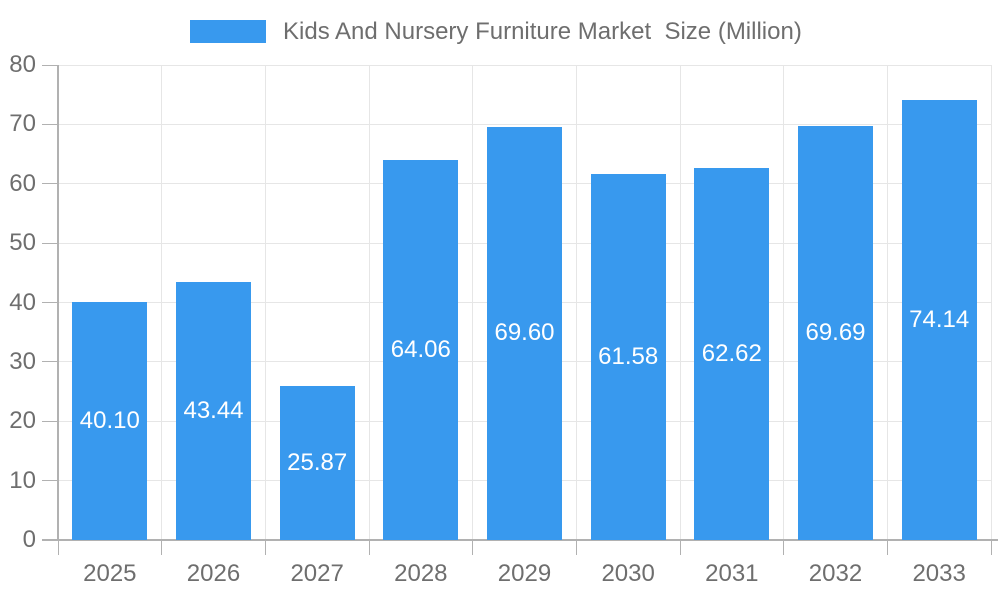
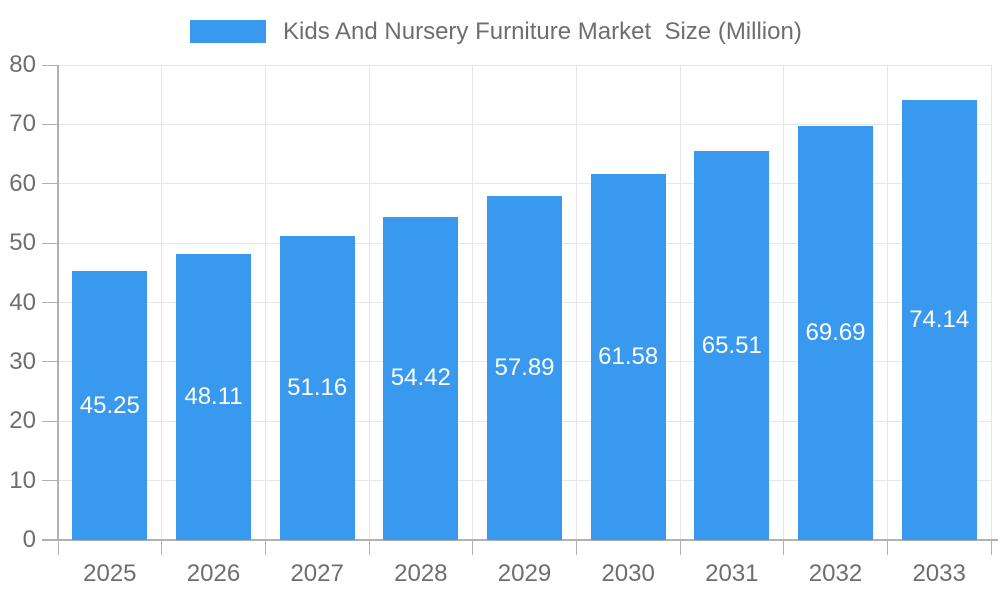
2025: 40.10 -> 45.25
2026: 43.44 -> 48.11
2027: 25.87 -> 51.16
2028: 64.06 -> 54.42
2029: 69.60 -> 57.89
2031: 62.62 -> 65.51
